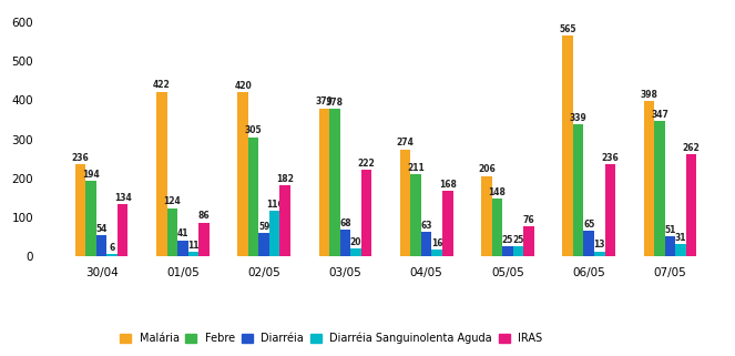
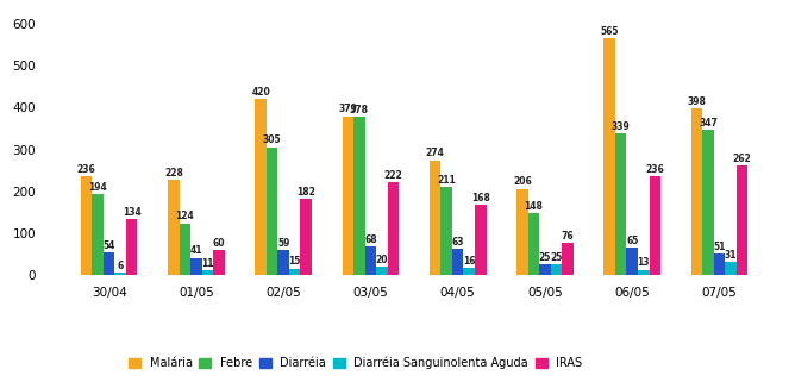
Malária/01/05: 422 -> 228
IRAS/01/05: 86 -> 60
Diarréia Sanguinolenta Aguda/02/05: 116 -> 15
